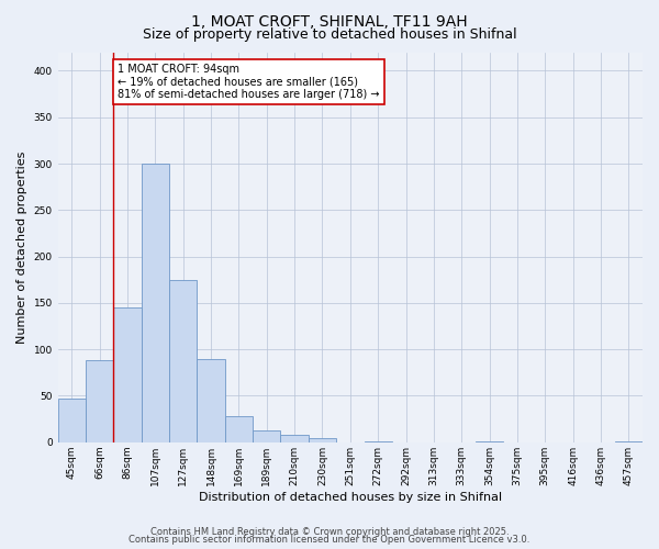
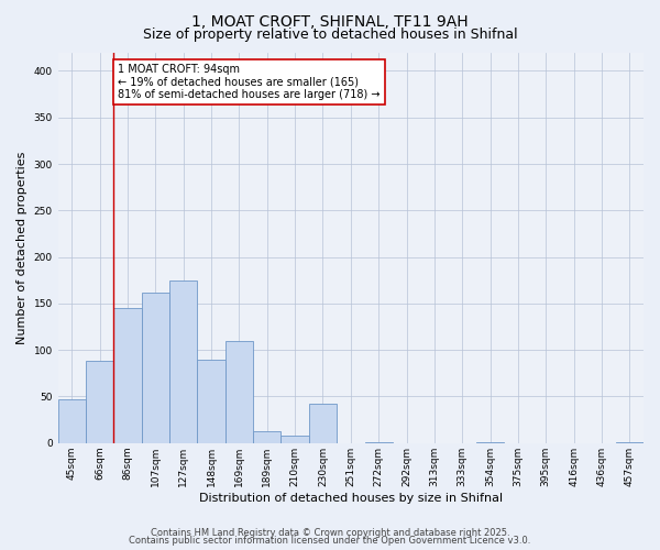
107sqm: 300 -> 162
169sqm: 28 -> 110
230sqm: 5 -> 42
